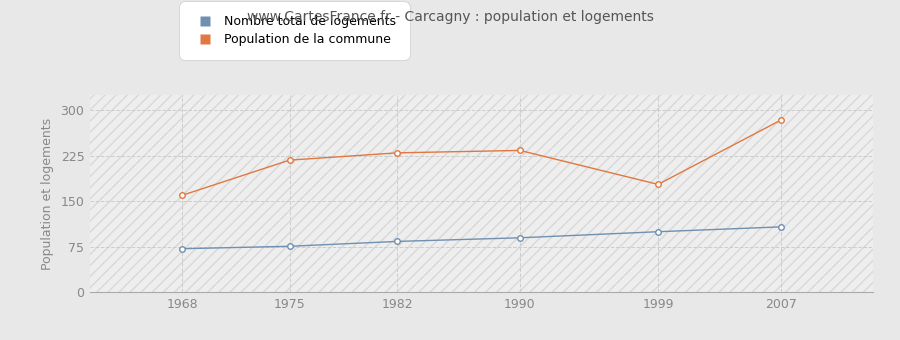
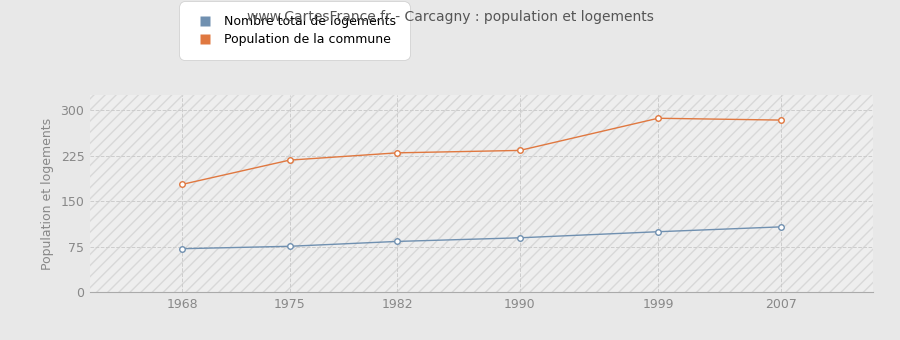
Population de la commune/1968: 160 -> 178
Population de la commune/1999: 178 -> 287
